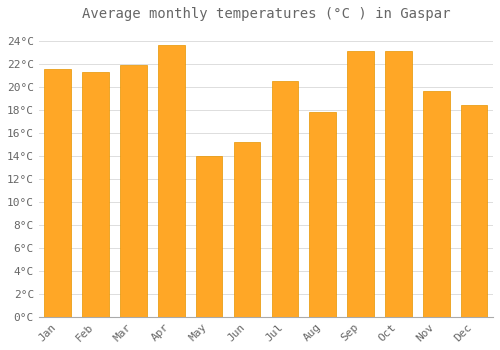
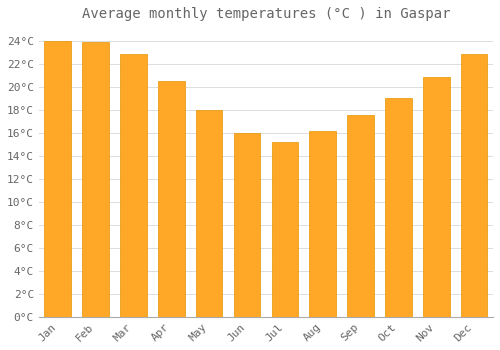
Jan: 21.5°C -> 24.0°C
Feb: 21.3°C -> 23.9°C
Mar: 21.9°C -> 22.8°C
Apr: 23.6°C -> 20.5°C
May: 14.0°C -> 18.0°C
Jun: 15.2°C -> 16.0°C
Jul: 20.5°C -> 15.2°C
Aug: 17.8°C -> 16.1°C
Sep: 23.1°C -> 17.5°C
Oct: 23.1°C -> 19.0°C
Nov: 19.6°C -> 20.8°C
Dec: 18.4°C -> 22.8°C
